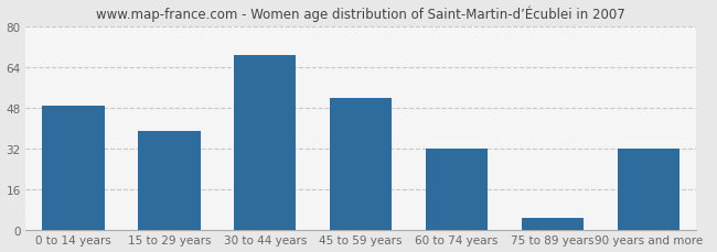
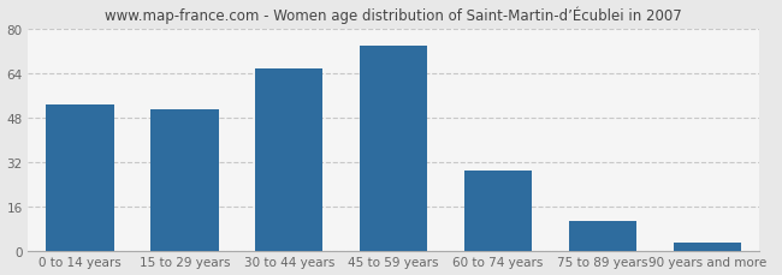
0 to 14 years: 49 -> 53
15 to 29 years: 39 -> 51
30 to 44 years: 69 -> 66
45 to 59 years: 52 -> 74
60 to 74 years: 32 -> 29
75 to 89 years: 5 -> 11
90 years and more: 32 -> 3
